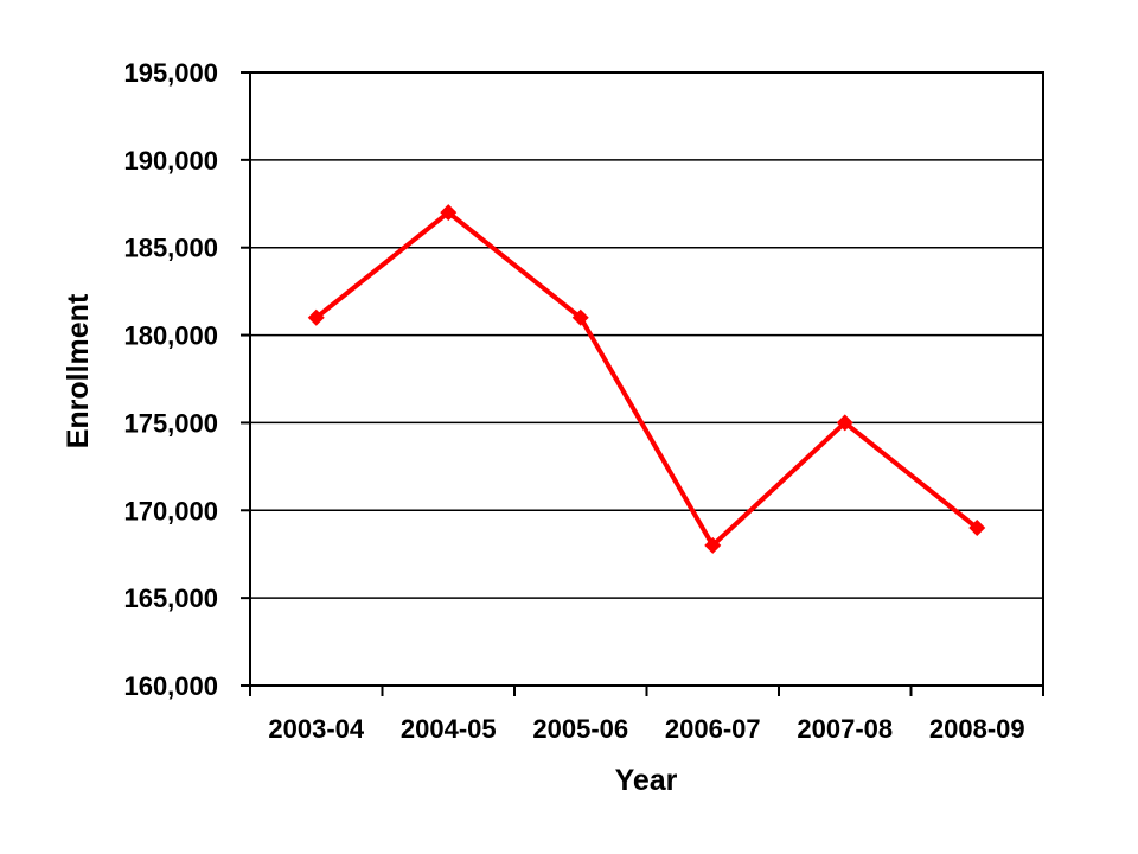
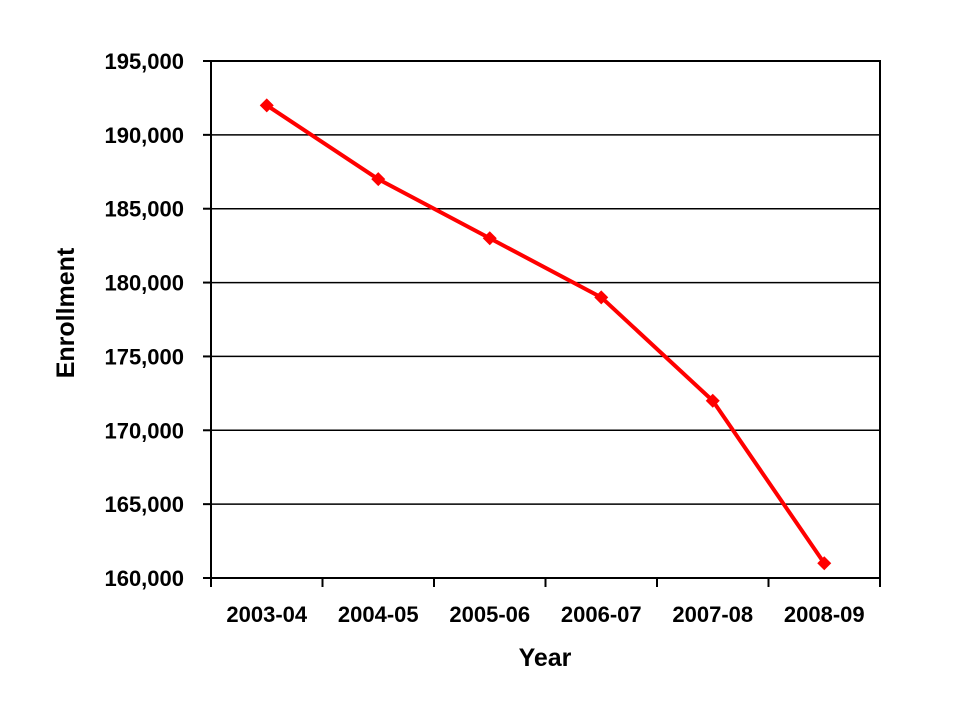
2003-04: 181000 -> 192000
2005-06: 181000 -> 183000
2006-07: 168000 -> 179000
2007-08: 175000 -> 172000
2008-09: 169000 -> 161000
